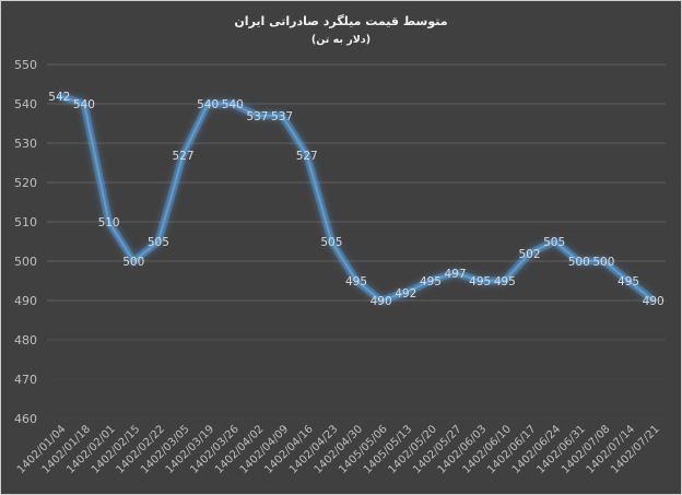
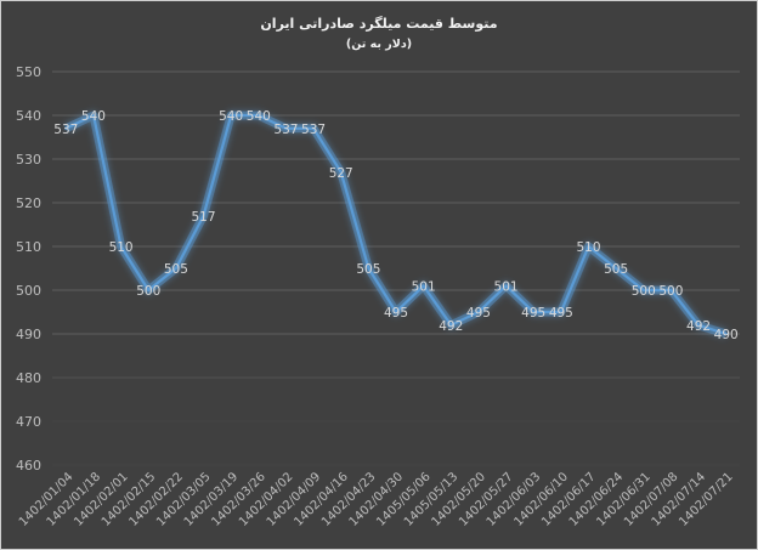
1402/01/04: 542 -> 537
1402/03/05: 527 -> 517
1405/05/06: 490 -> 501
1402/05/27: 497 -> 501
1402/06/17: 502 -> 510
1402/07/14: 495 -> 492
